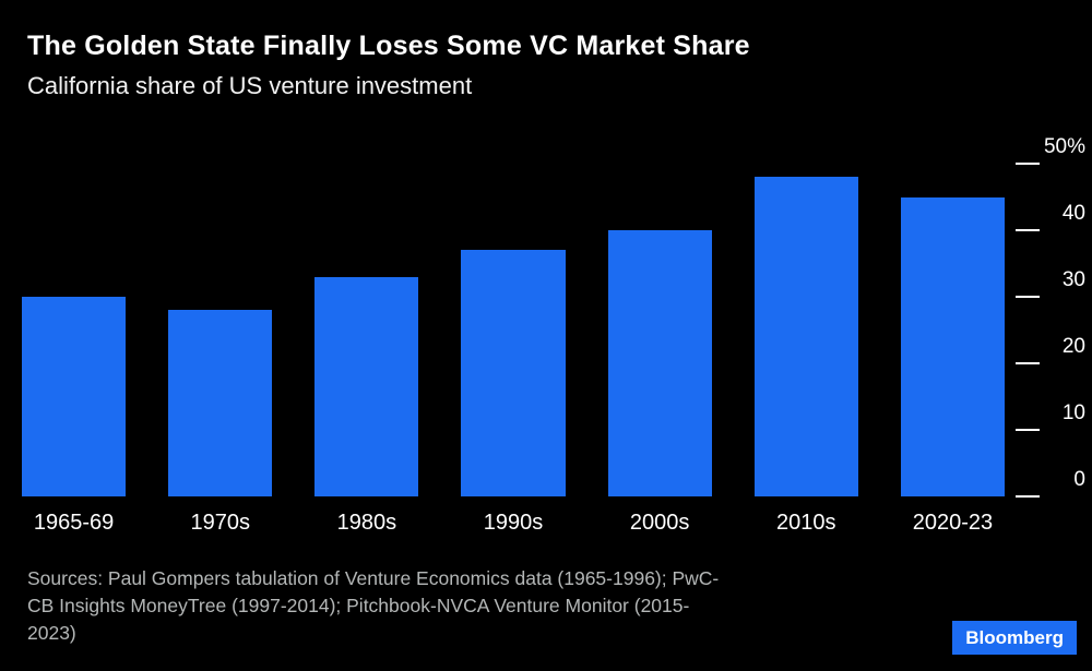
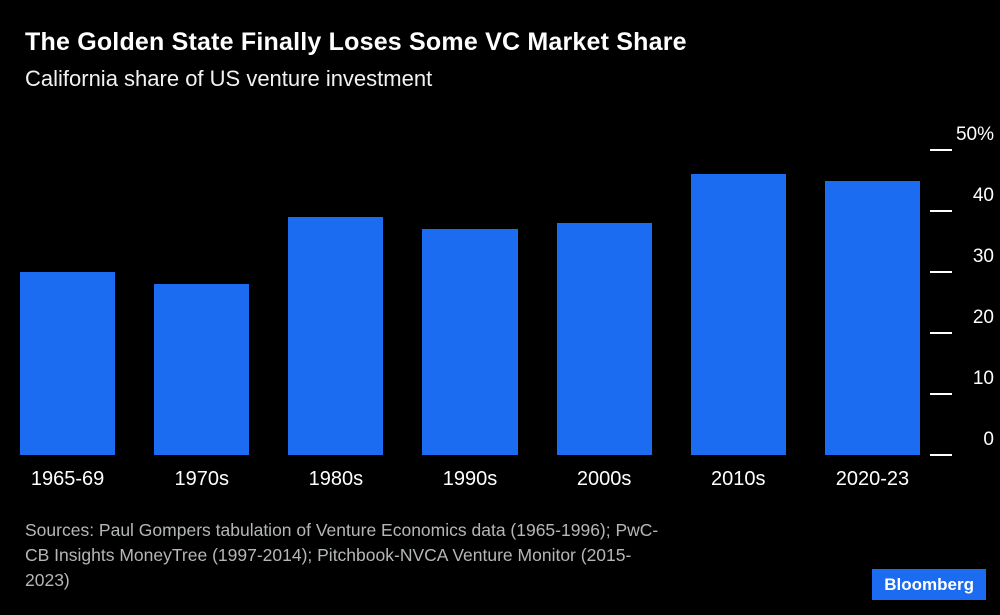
1980s: 33% -> 39%
2000s: 40% -> 38%
2010s: 48% -> 46%
